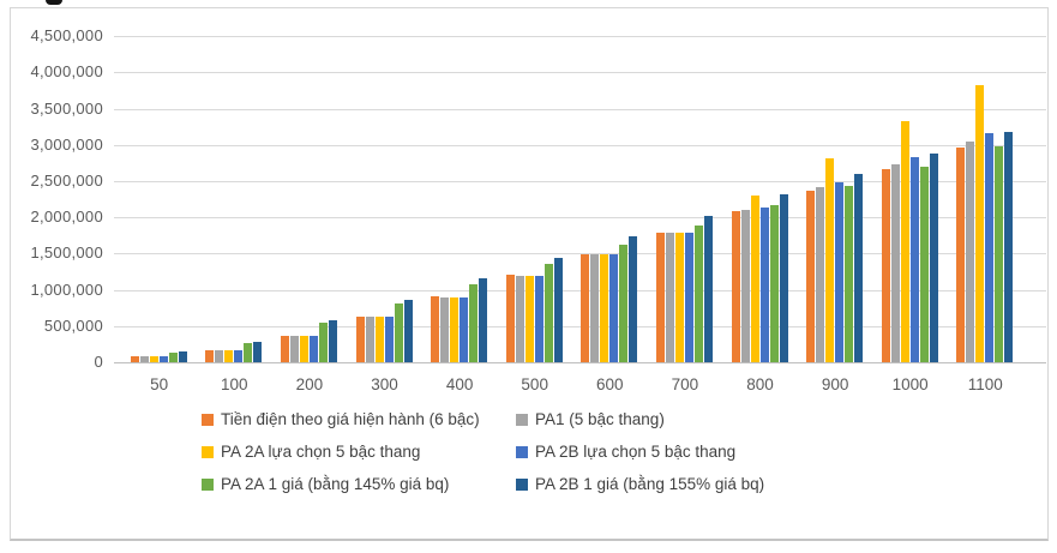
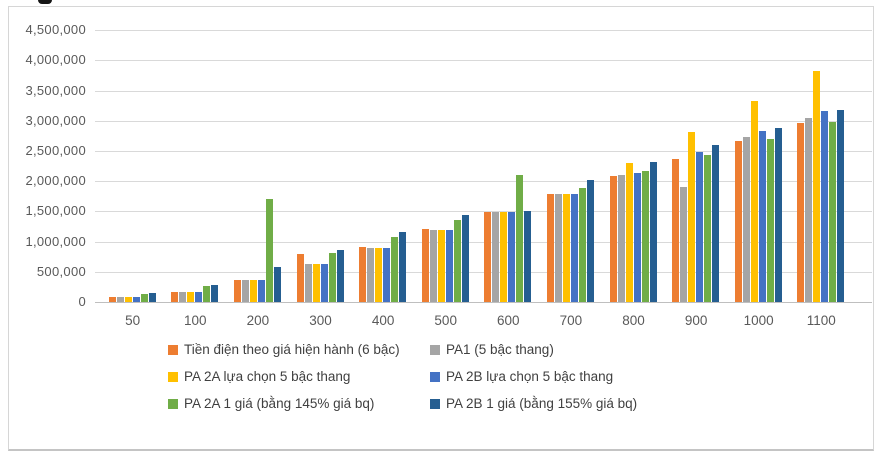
PA 2A 1 giá (bằng 145% giá bq)/200: 500000 -> 1700000
Tiền điện theo giá hiện hành (6 bậc)/300: 600000 -> 800000
PA 2A 1 giá (bằng 145% giá bq)/600: 1600000 -> 2100000
PA 2B 1 giá (bằng 155% giá bq)/600: 1700000 -> 1500000
PA1 (5 bậc thang)/900: 2400000 -> 1900000
